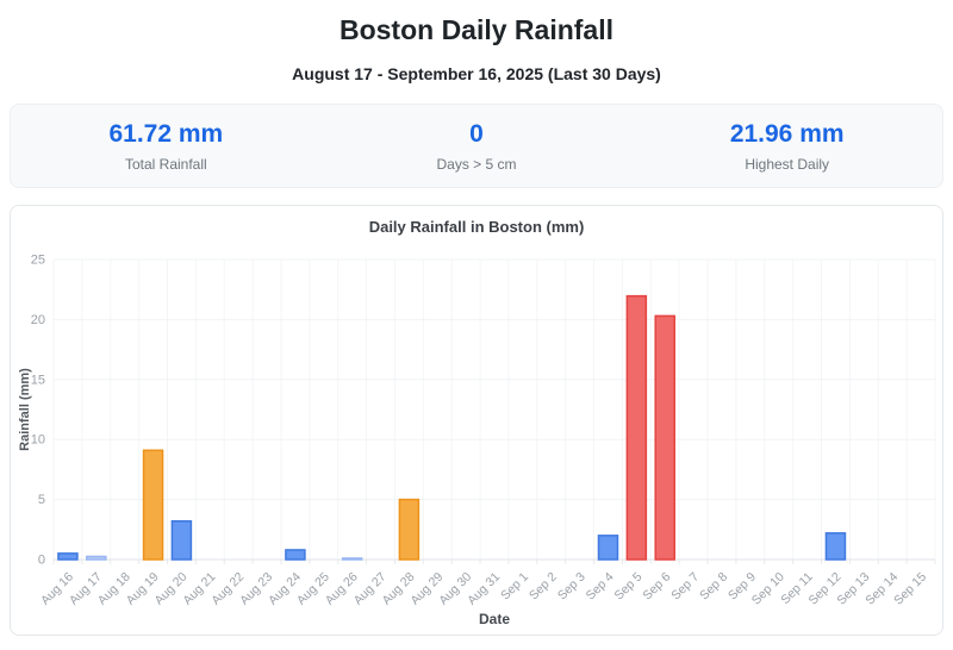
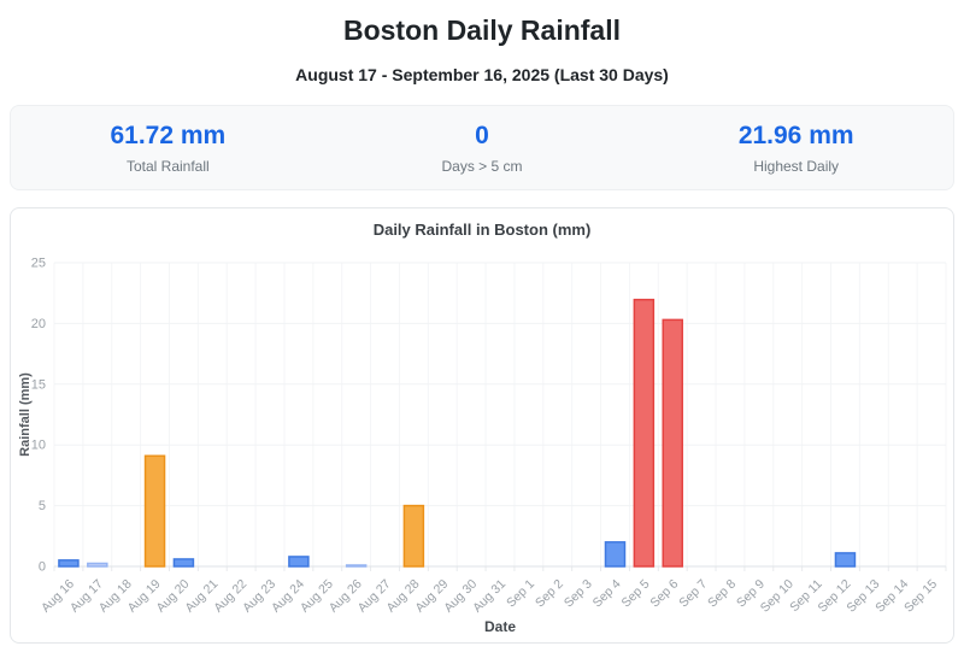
Aug 20: 3.2 -> 0.6
Sep 12: 2.2 -> 1.1
